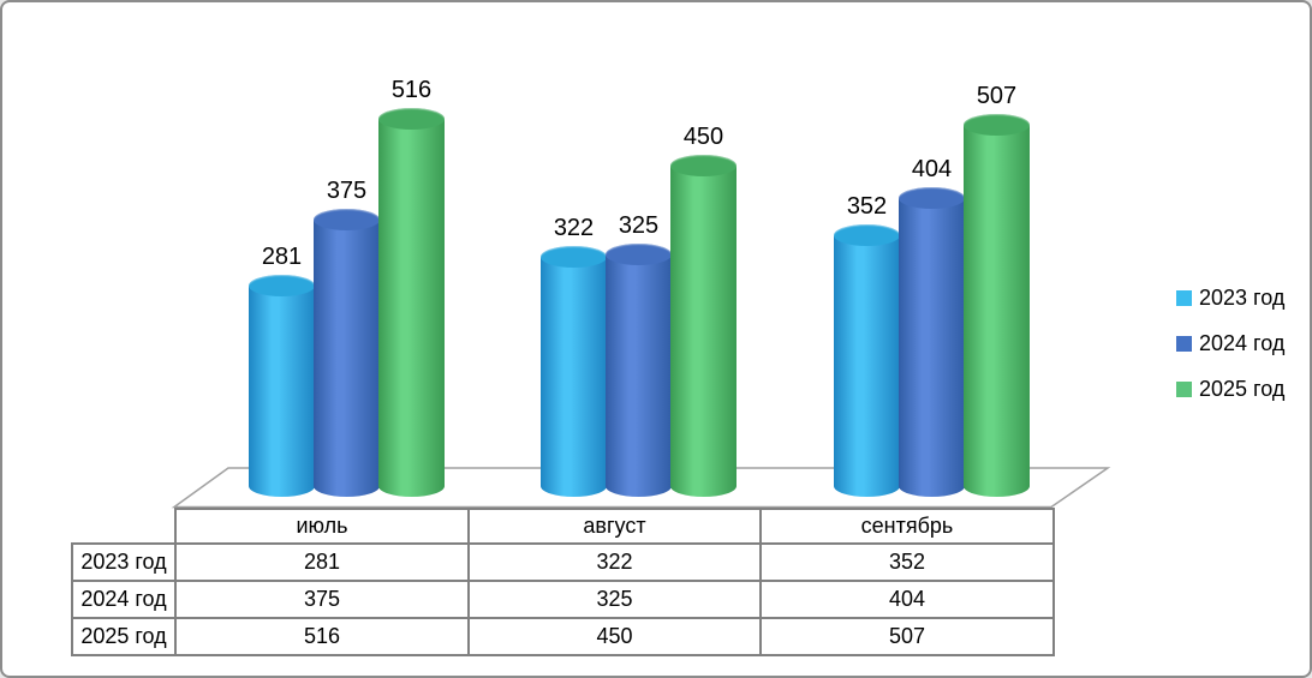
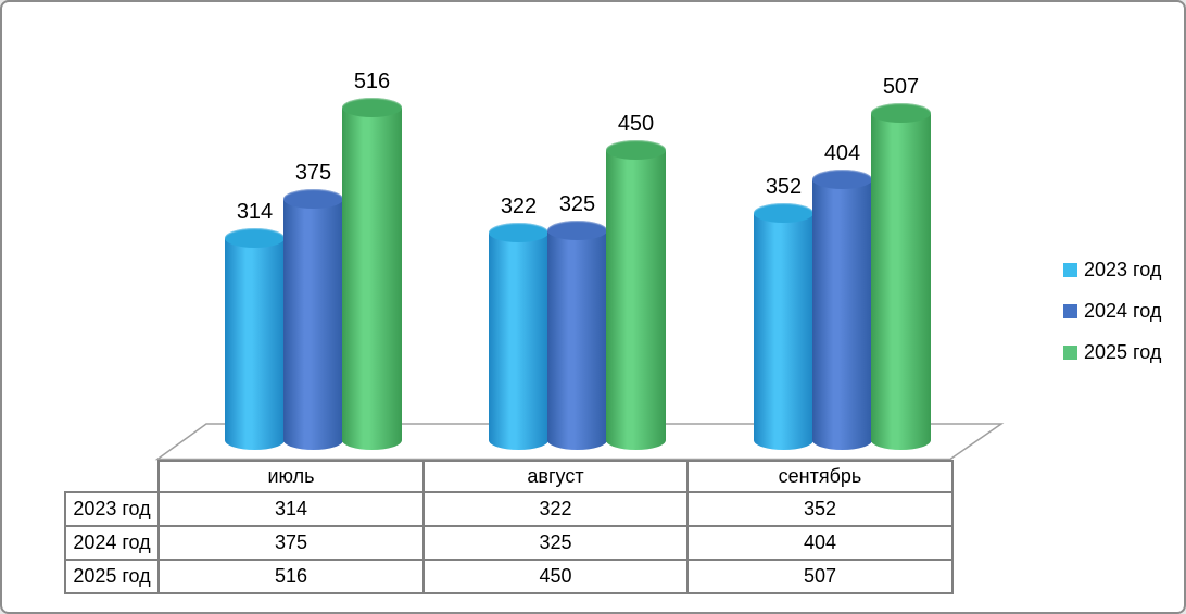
2023 год/июль: 281 -> 314
